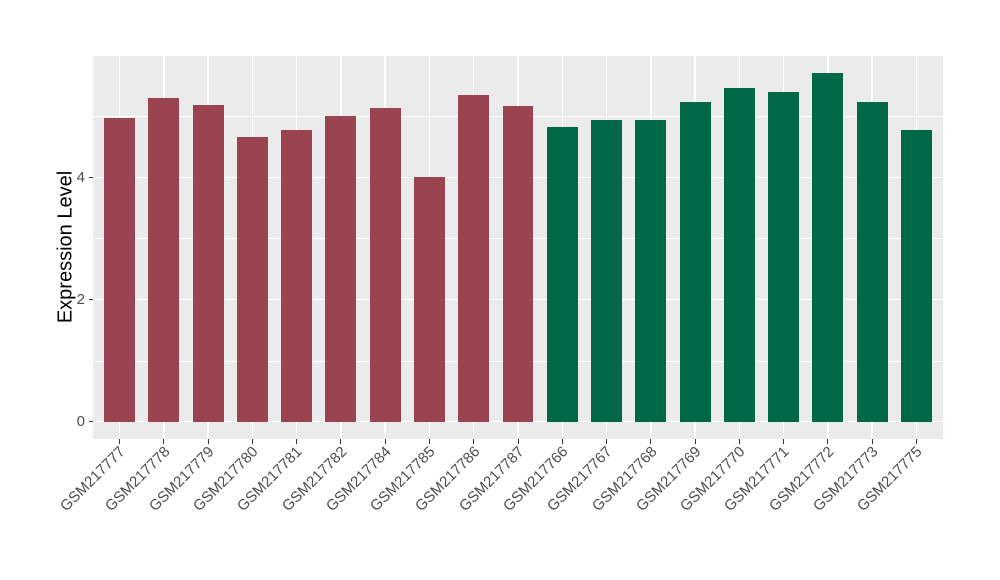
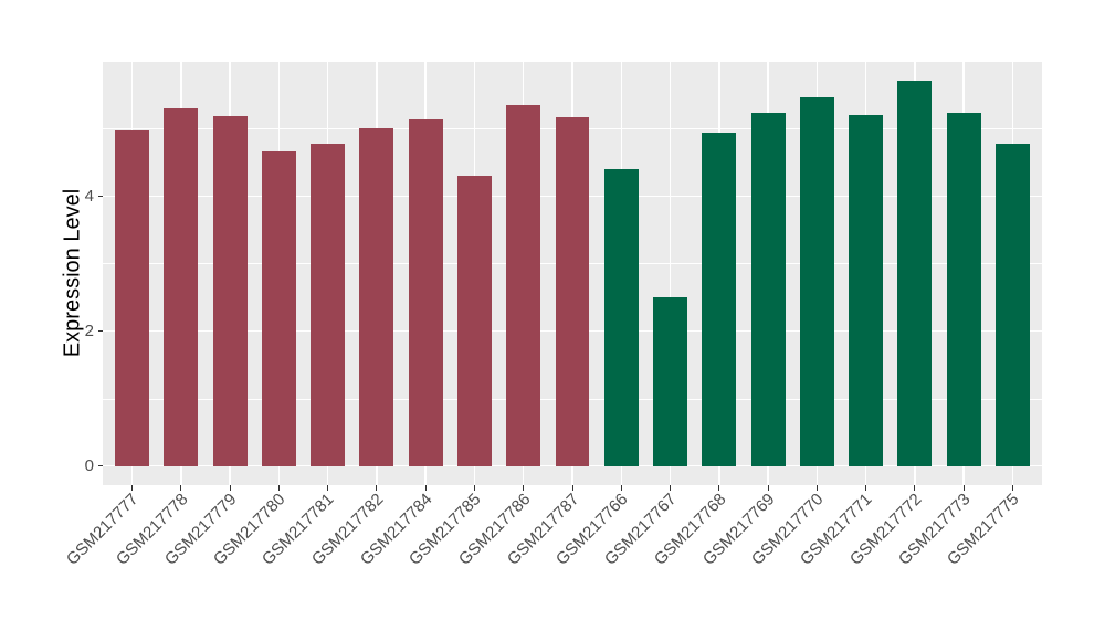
GSM217785: 4.0 -> 4.3
GSM217766: 4.8 -> 4.4
GSM217767: 4.9 -> 2.5
GSM217771: 5.4 -> 5.2
